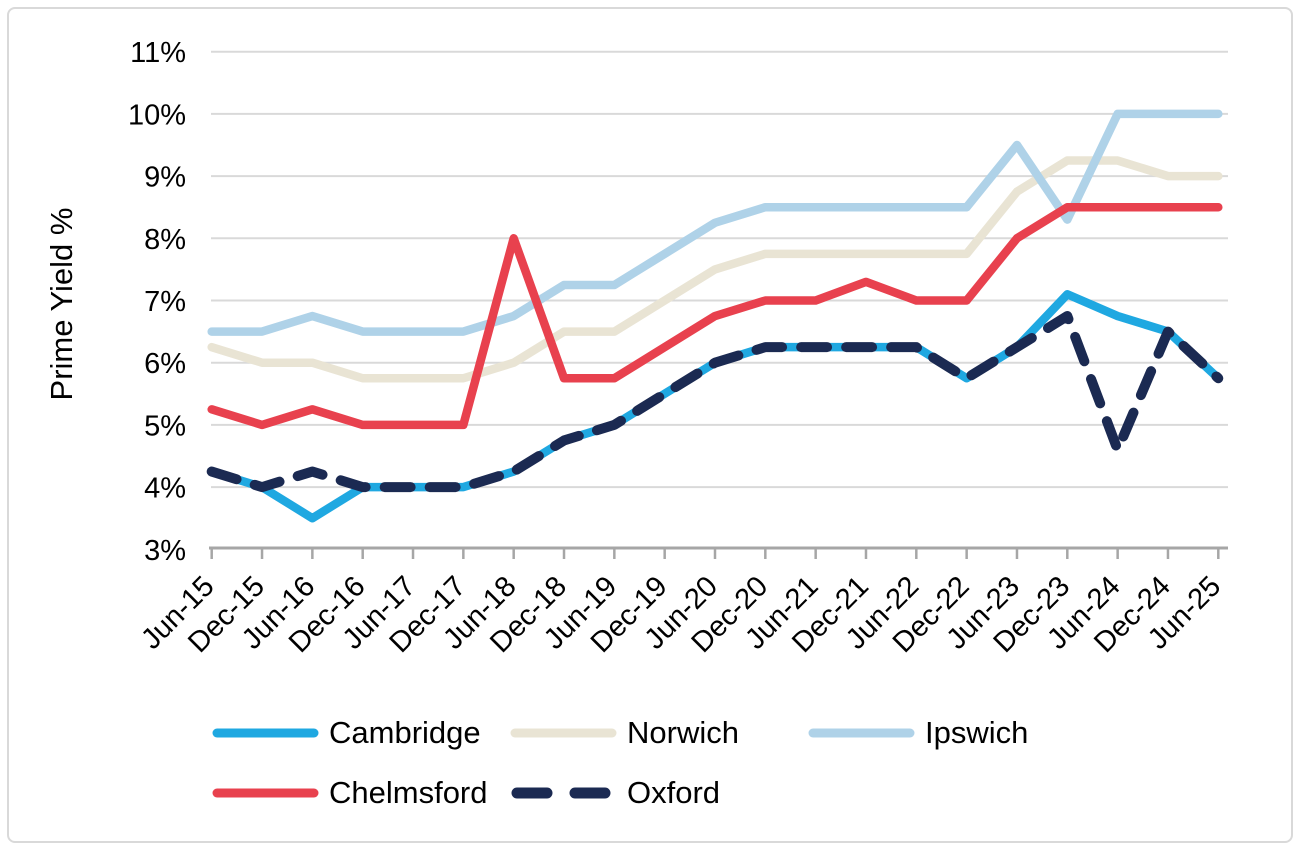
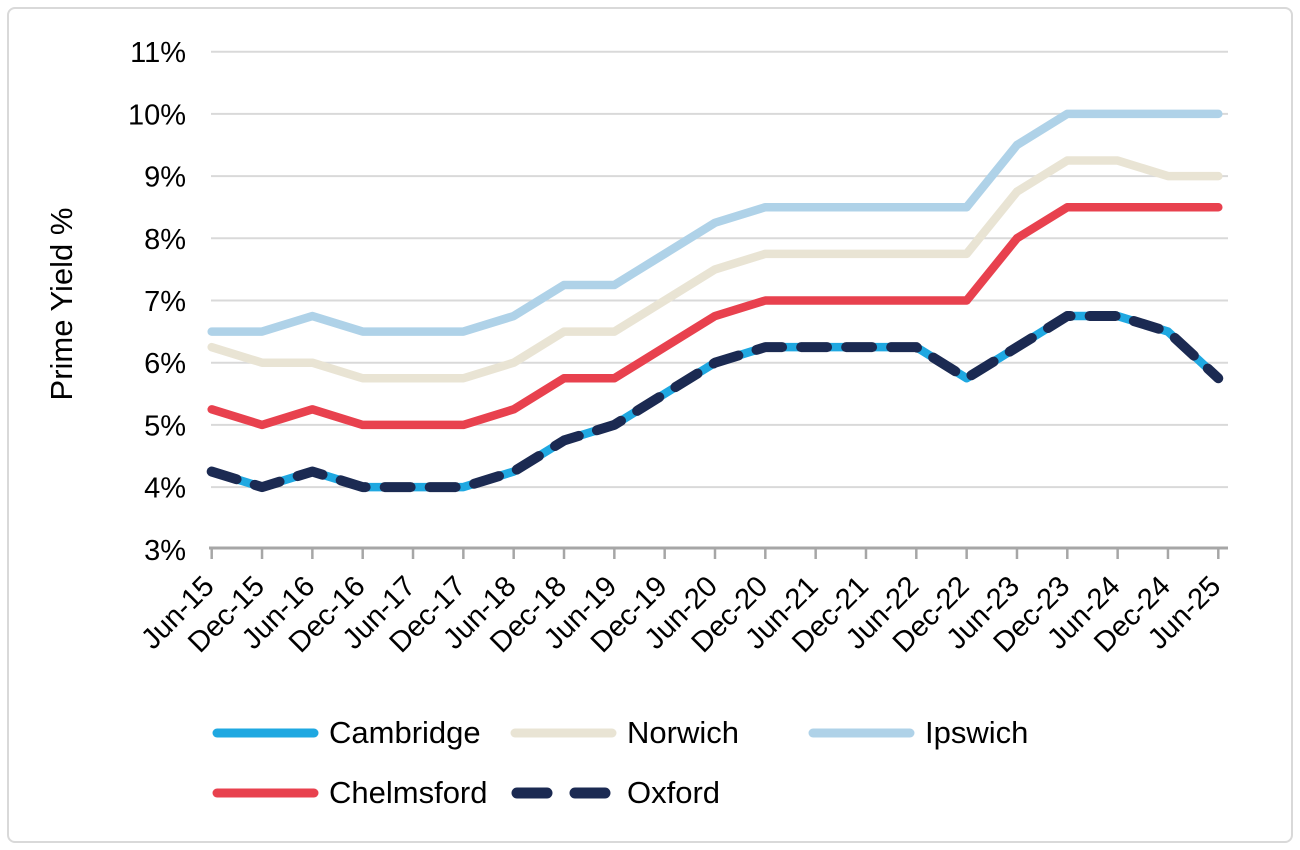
Cambridge/Jun-16: 3.5% -> 4.2%
Chelmsford/Jun-18: 8.0% -> 5.2%
Chelmsford/Dec-21: 7.3% -> 7.0%
Cambridge/Dec-23: 7.1% -> 6.8%
Ipswich/Dec-23: 8.3% -> 10.0%
Oxford/Jun-24: 4.6% -> 6.8%
